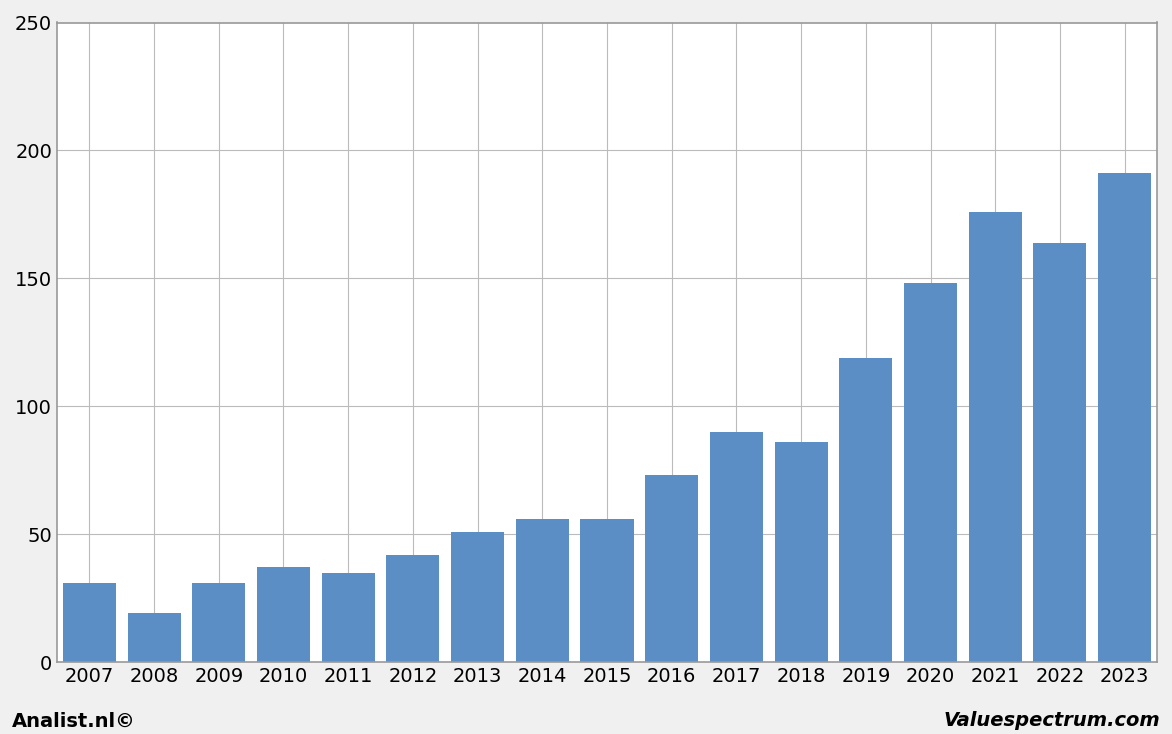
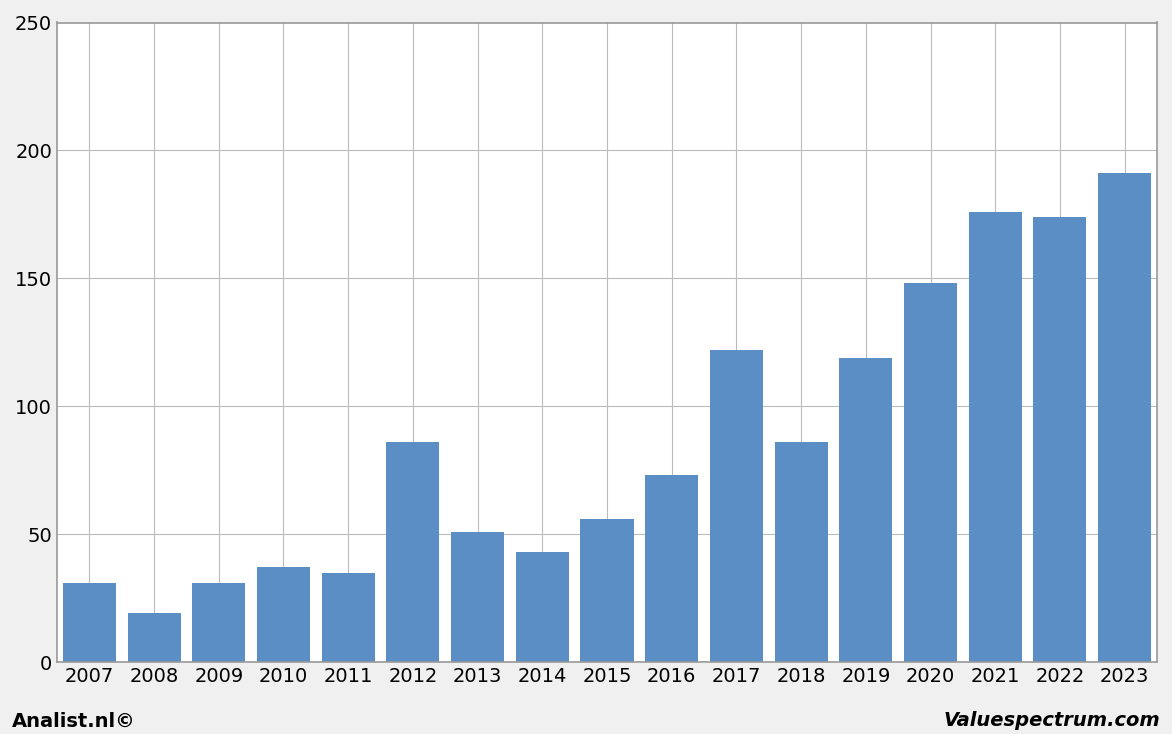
2012: 42 -> 86
2014: 56 -> 43
2017: 90 -> 122
2022: 164 -> 174
